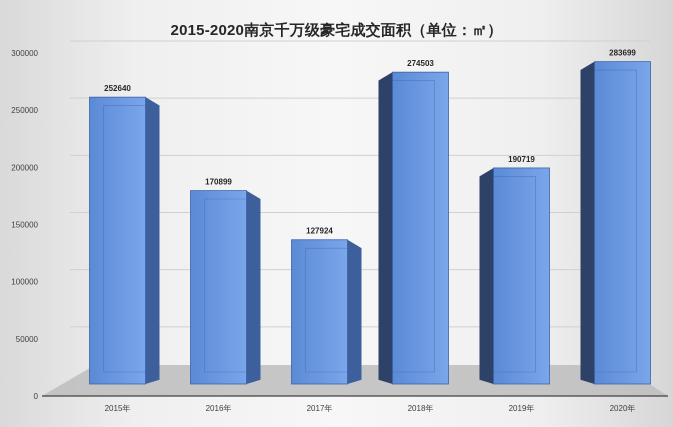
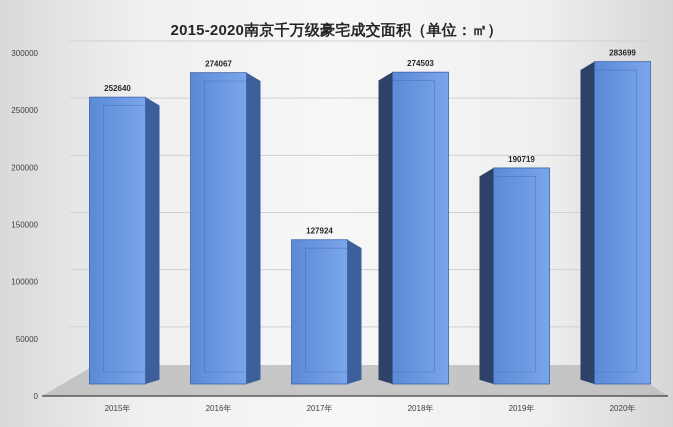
2016年: 170899 -> 274067
